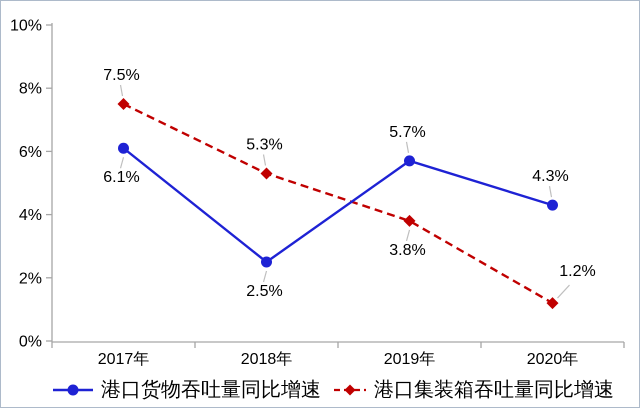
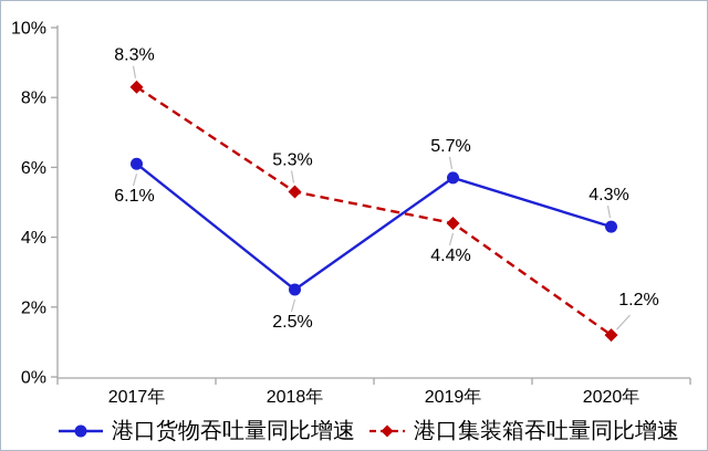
港口集装箱吞吐量同比增速/2017年: 7.5% -> 8.3%
港口集装箱吞吐量同比增速/2019年: 3.8% -> 4.4%
